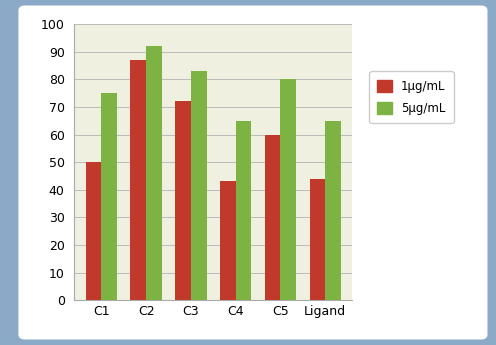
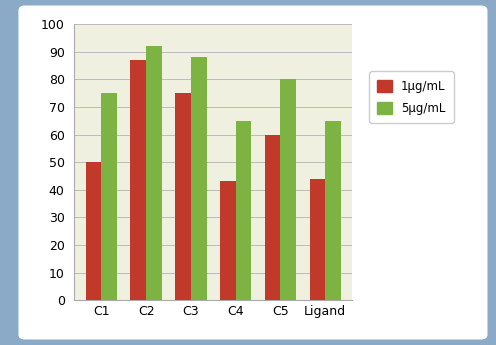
1µg/mL/C3: 72 -> 75
5µg/mL/C3: 83 -> 88
